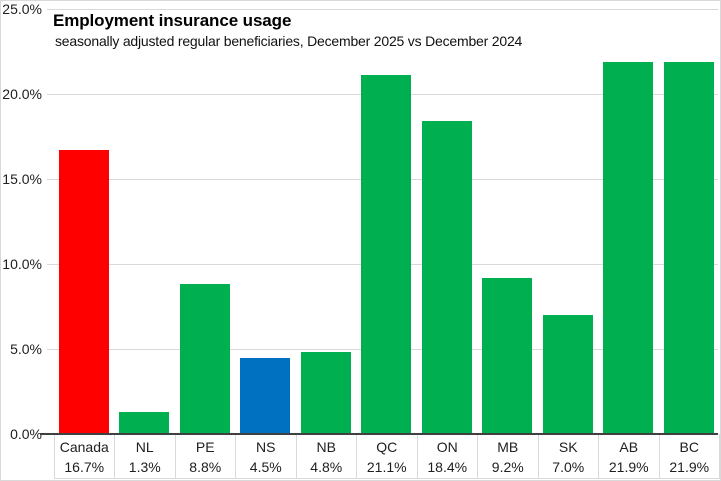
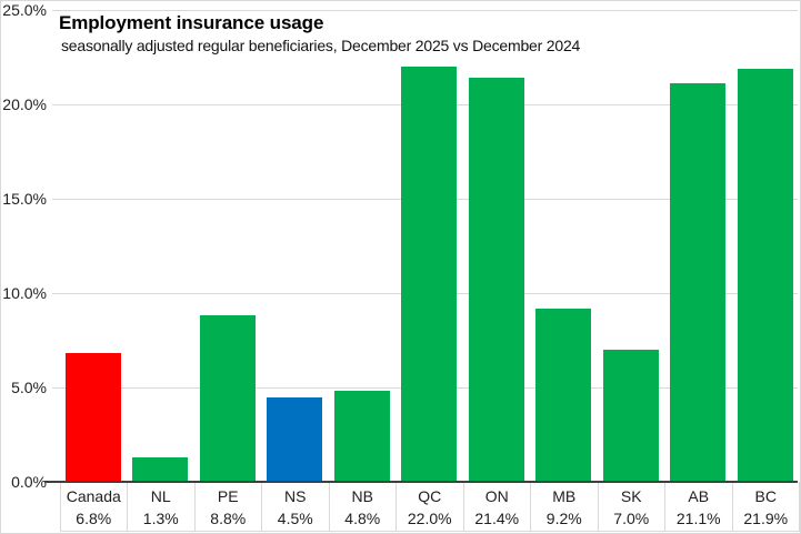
Canada: 16.7% -> 6.8%
QC: 21.1% -> 22.0%
ON: 18.4% -> 21.4%
AB: 21.9% -> 21.1%
